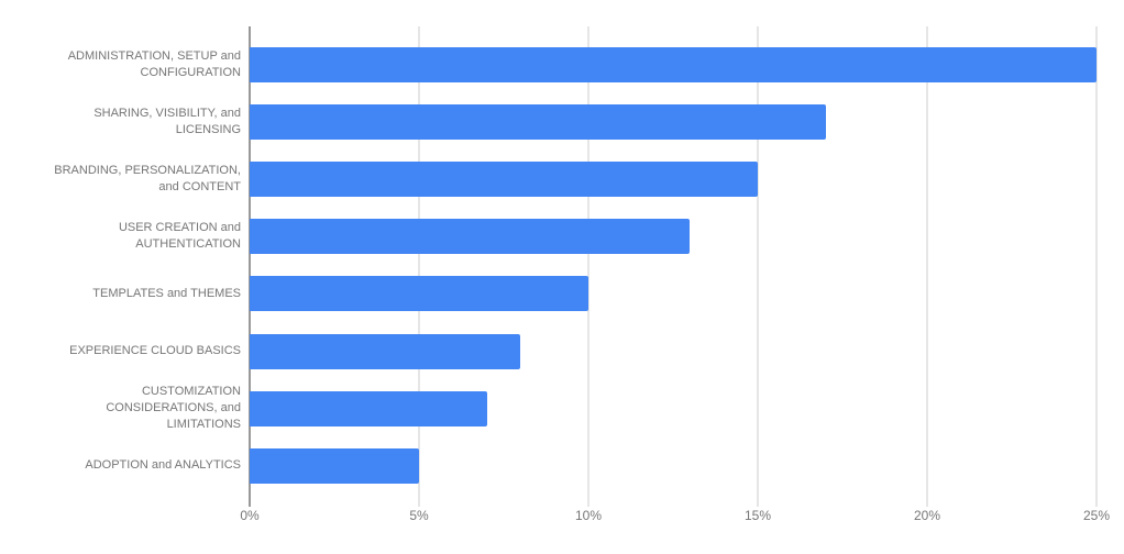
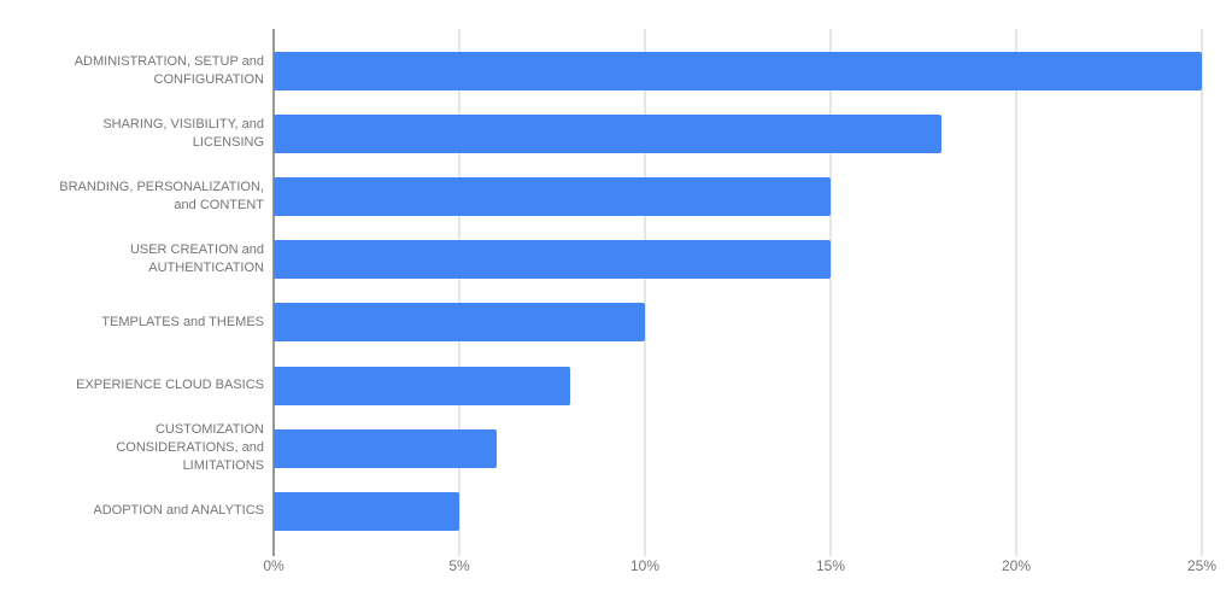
SHARING, VISIBILITY, and LICENSING: 17% -> 18%
USER CREATION and AUTHENTICATION: 13% -> 15%
CUSTOMIZATION CONSIDERATIONS, and LIMITATIONS: 7% -> 6%
